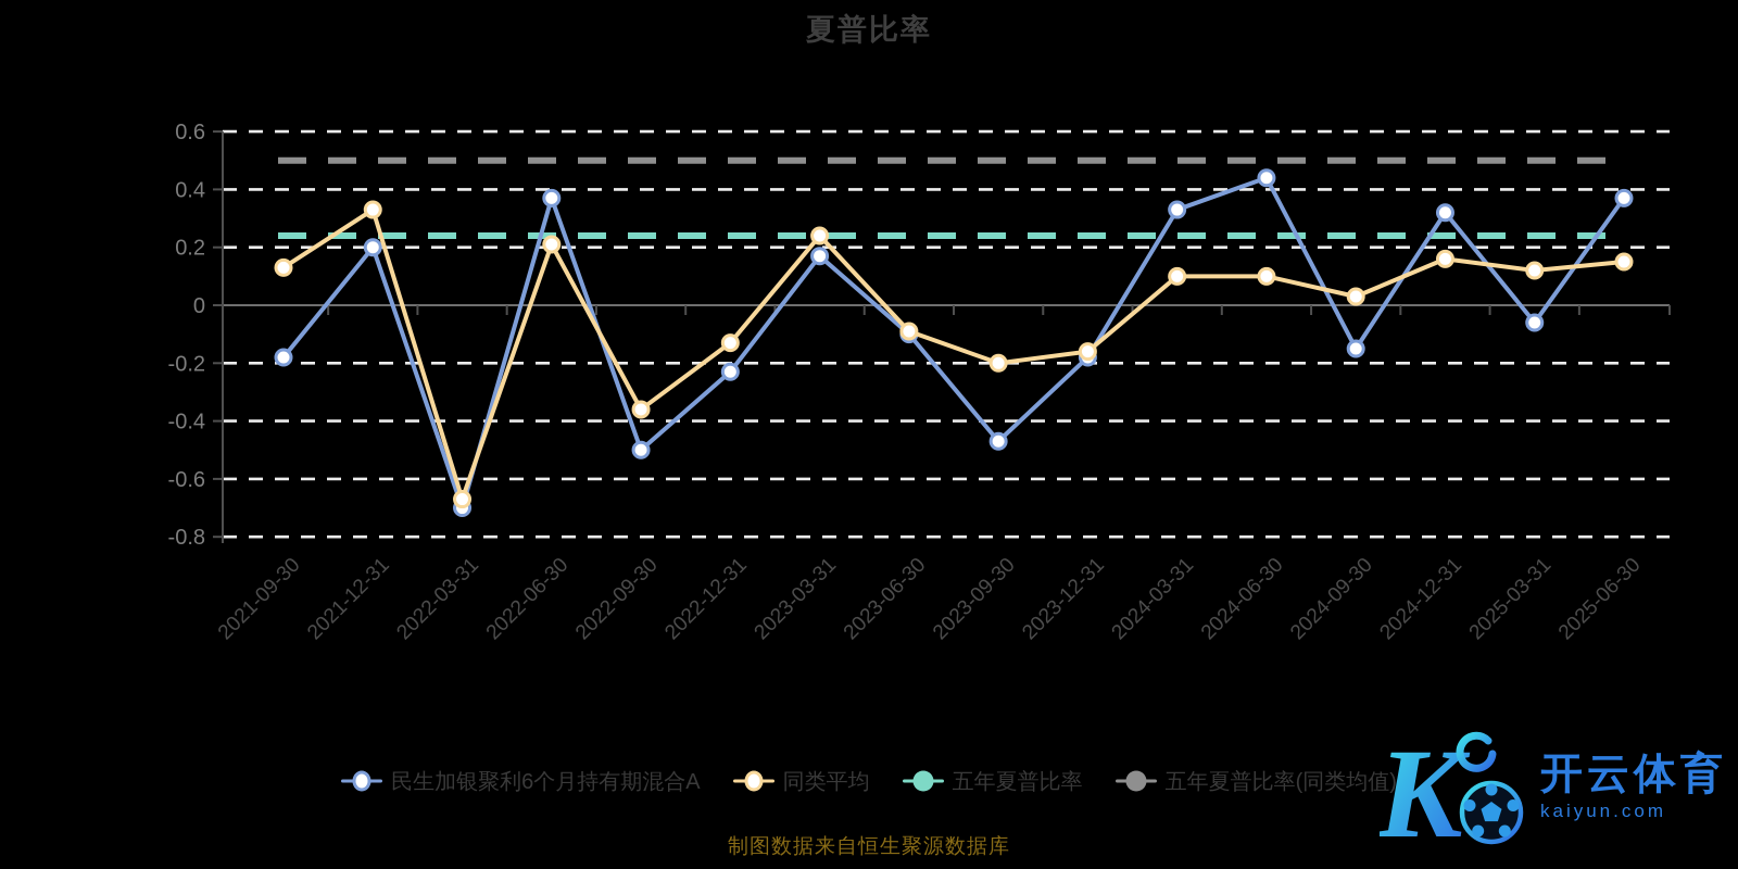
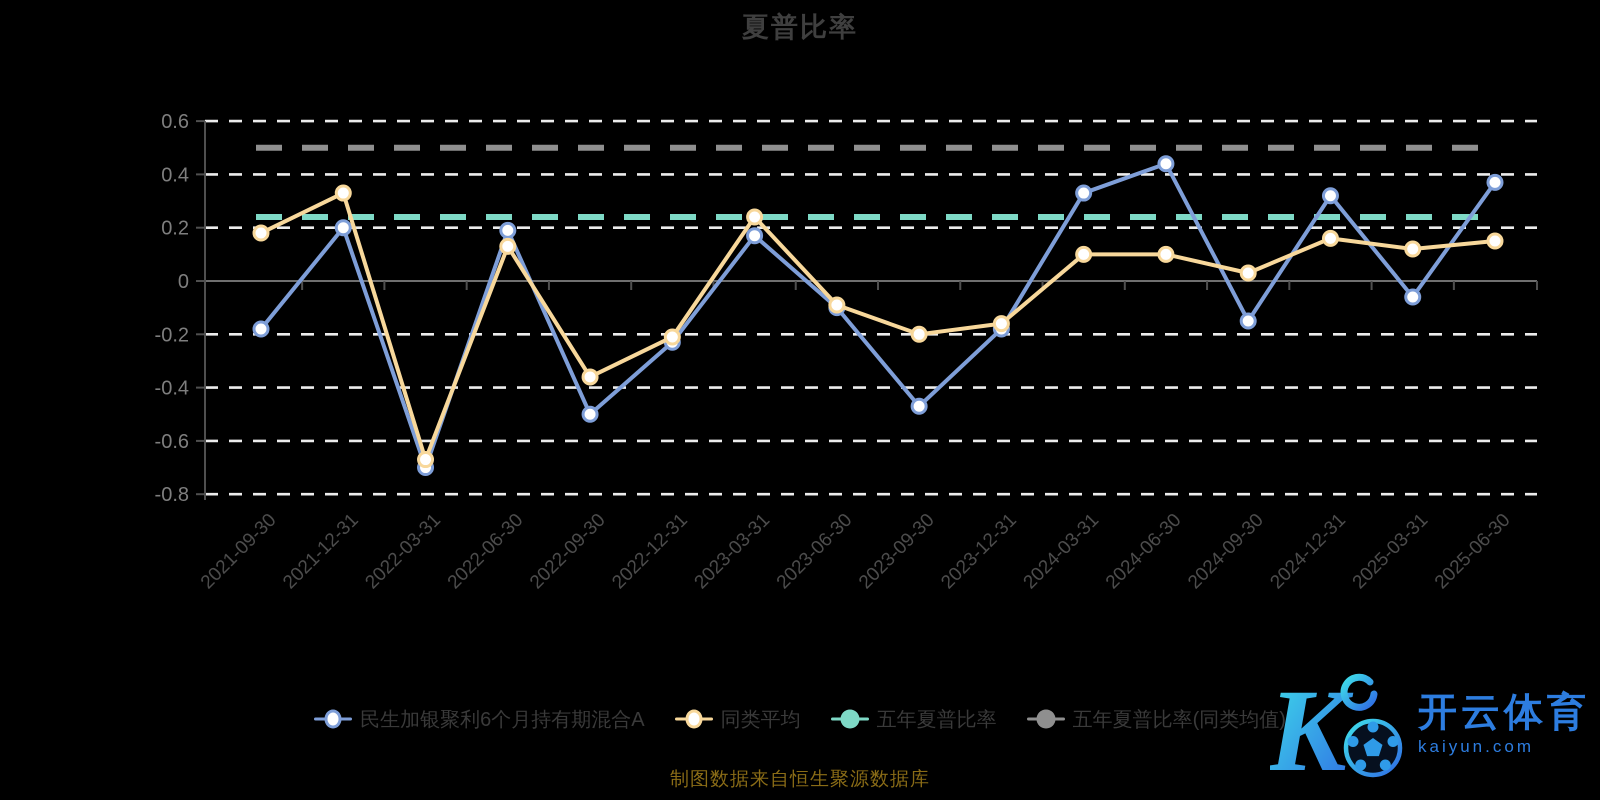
同类平均/2021-09-30: 0.13 -> 0.18
民生加银聚利6个月持有期混合A/2022-06-30: 0.37 -> 0.19
同类平均/2022-06-30: 0.21 -> 0.13
同类平均/2022-12-31: -0.13 -> -0.21
